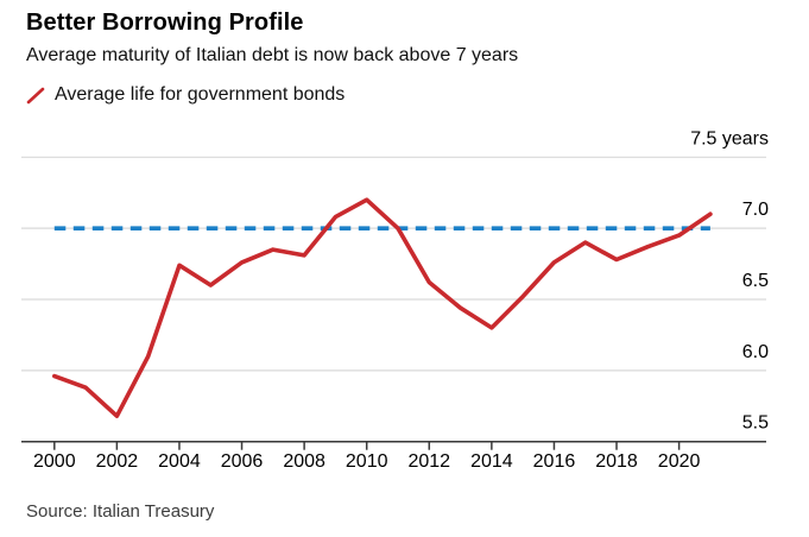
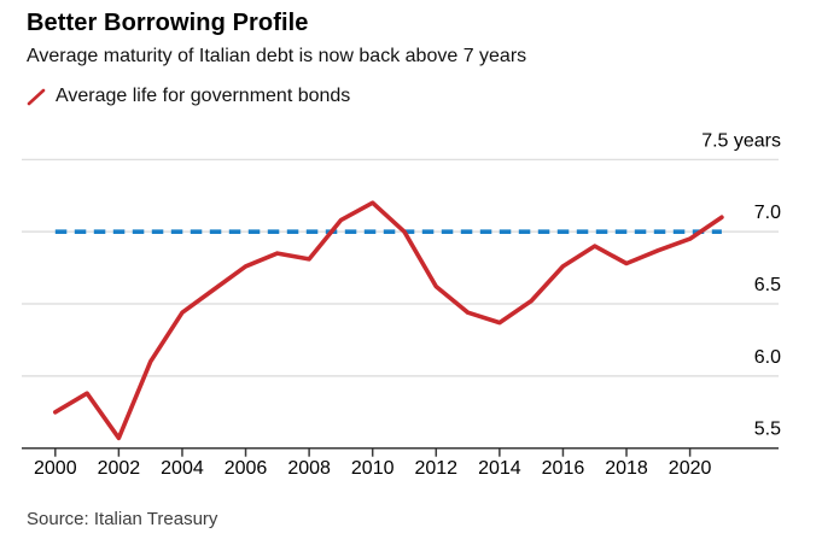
2000: 5.96 -> 5.75
2002: 5.68 -> 5.57
2004: 6.74 -> 6.44
2014: 6.30 -> 6.37
